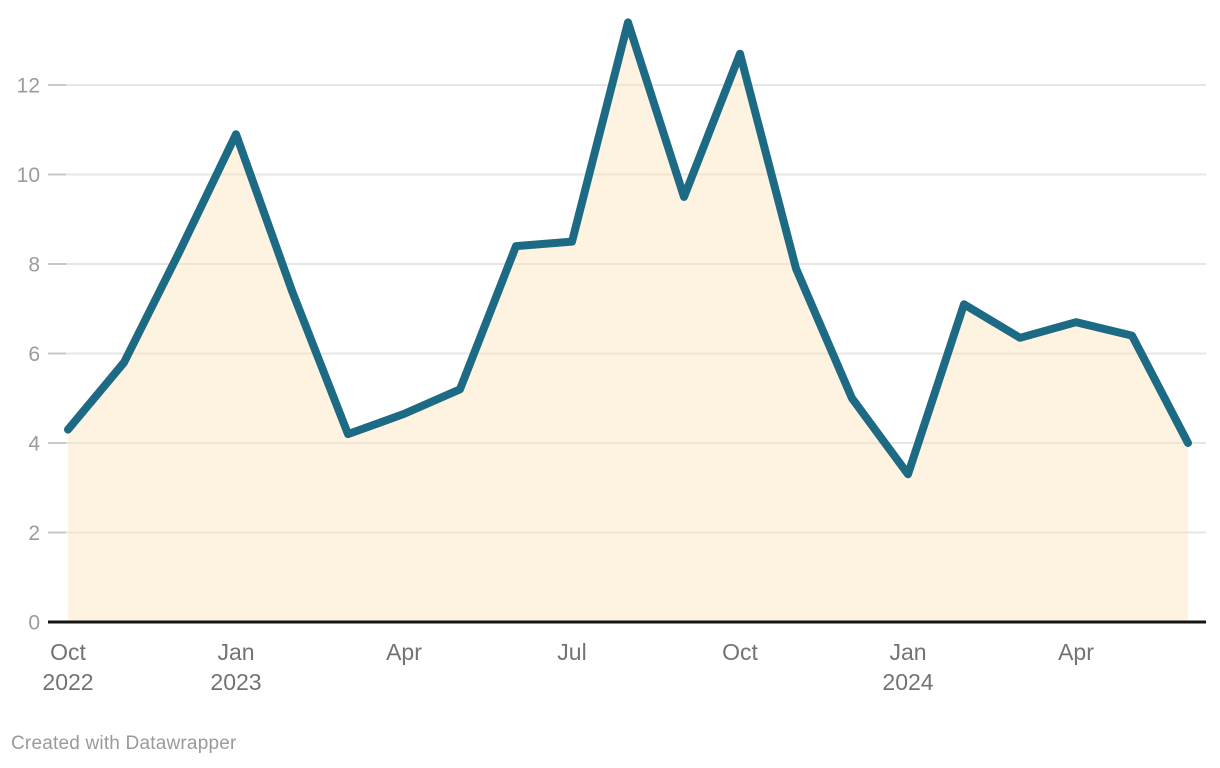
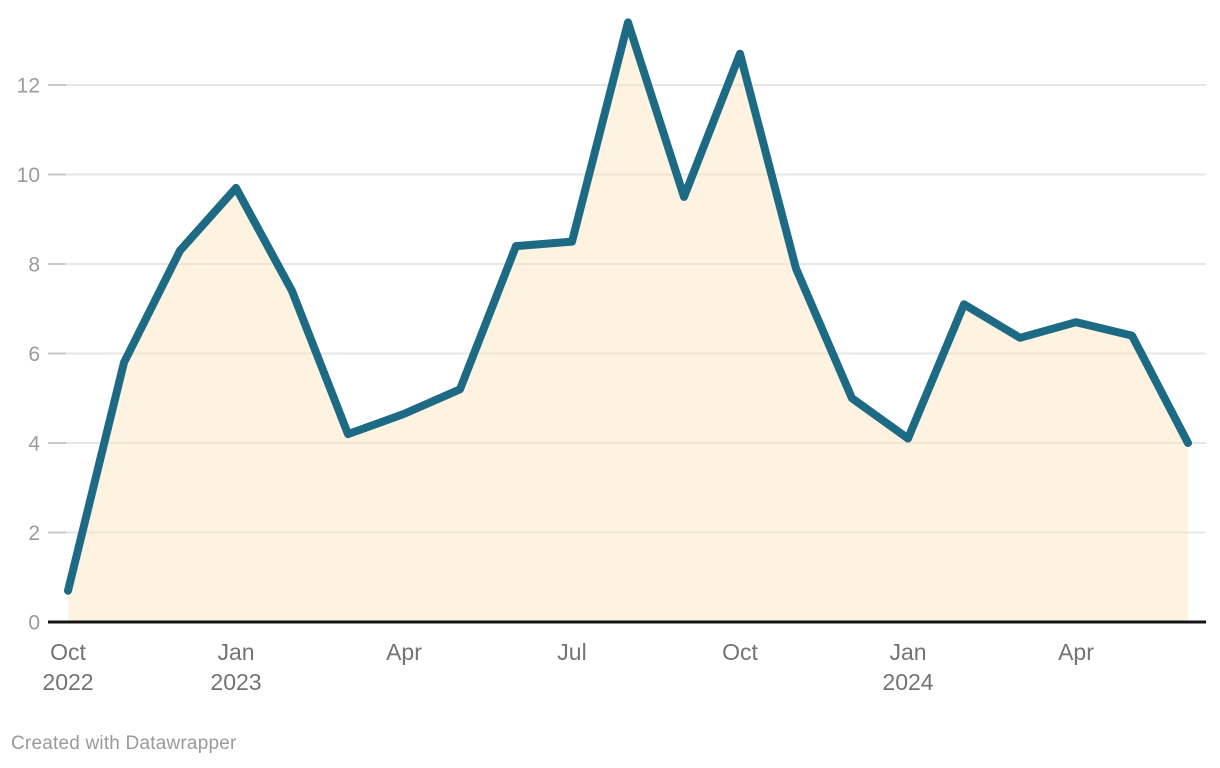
Oct 2022: 4.3 -> 0.7
Jan 2023: 10.9 -> 9.7
Jan 2024: 3.3 -> 4.1
